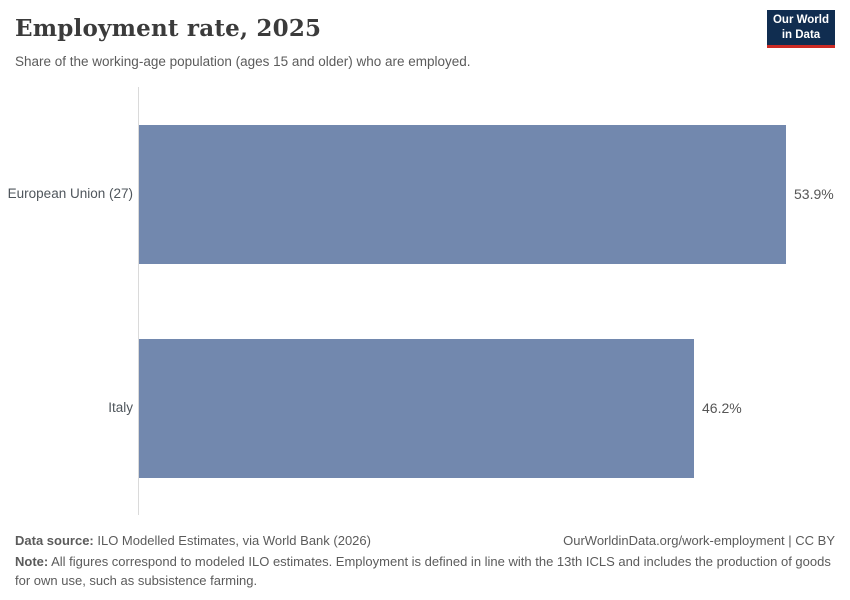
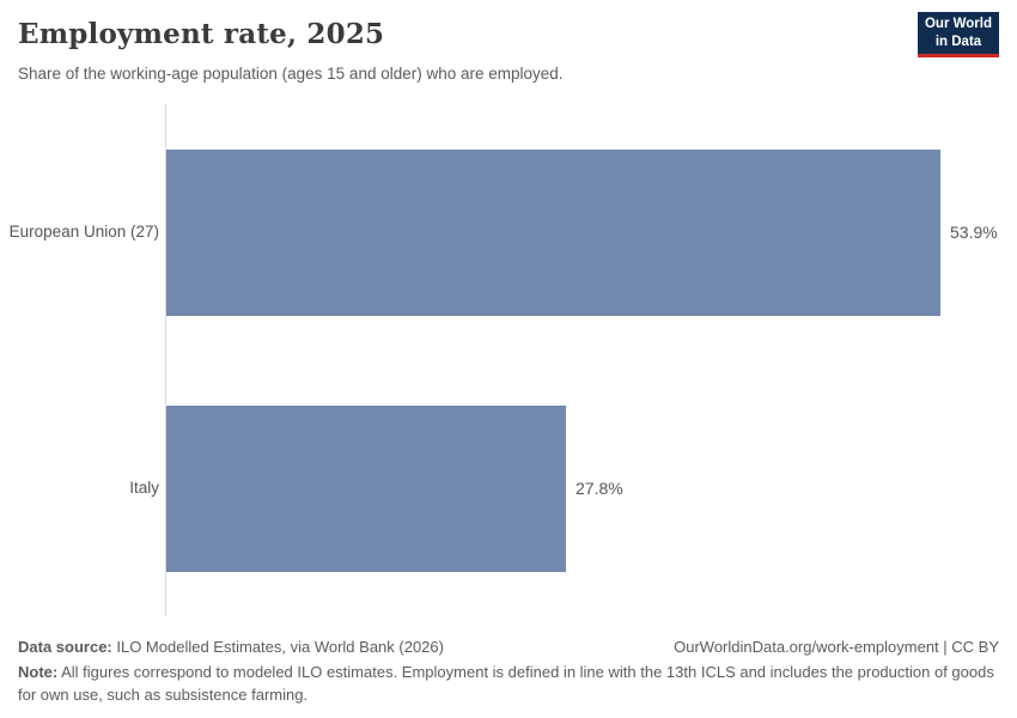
Italy: 46.2% -> 27.8%
